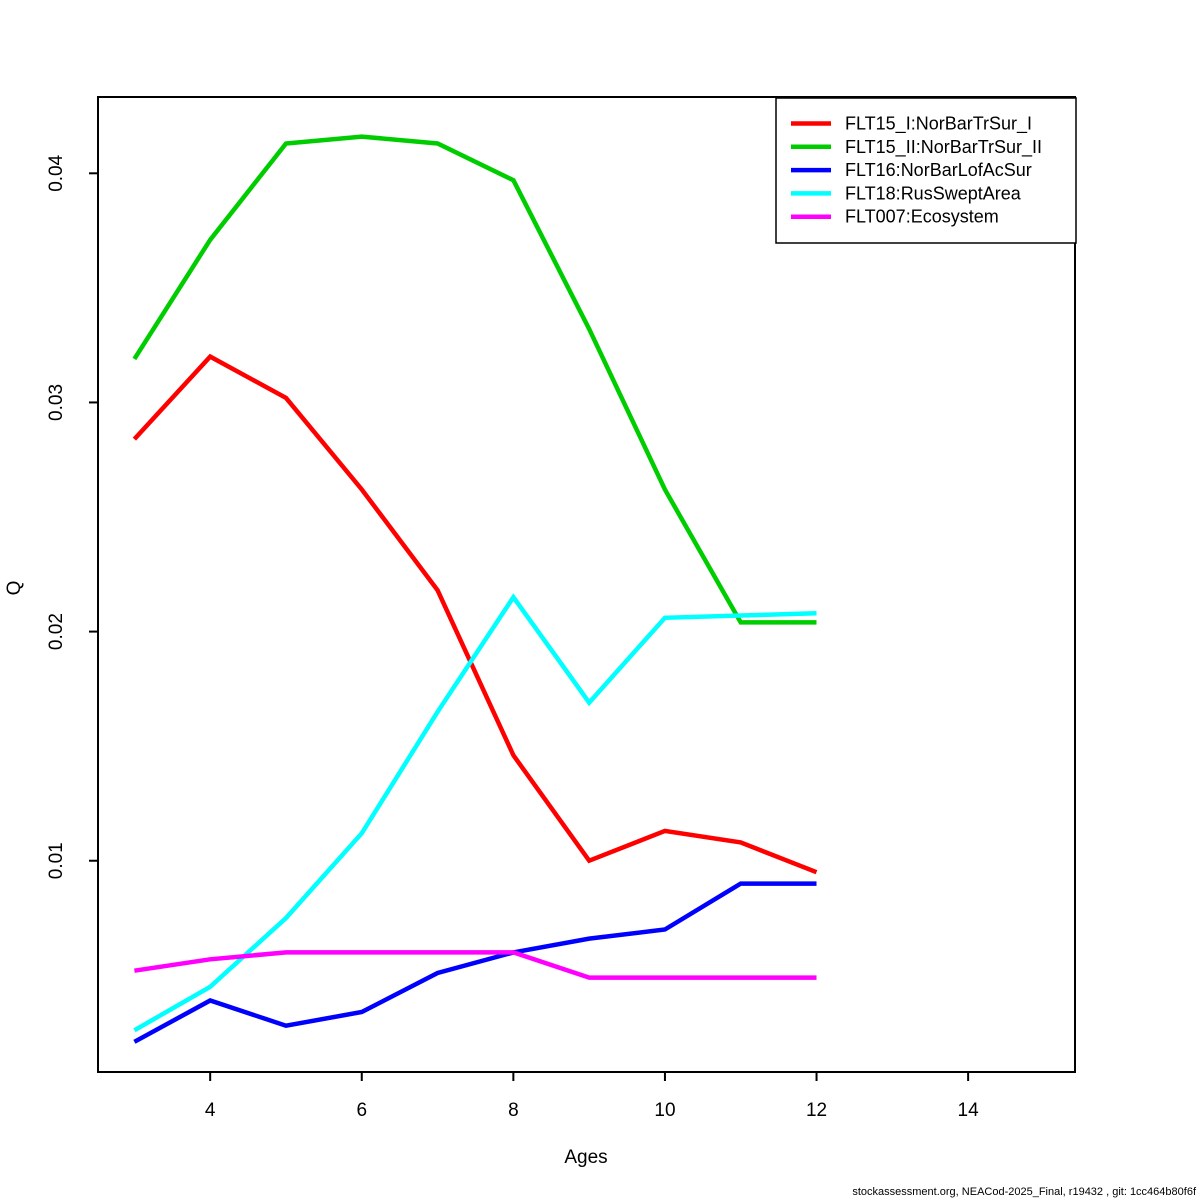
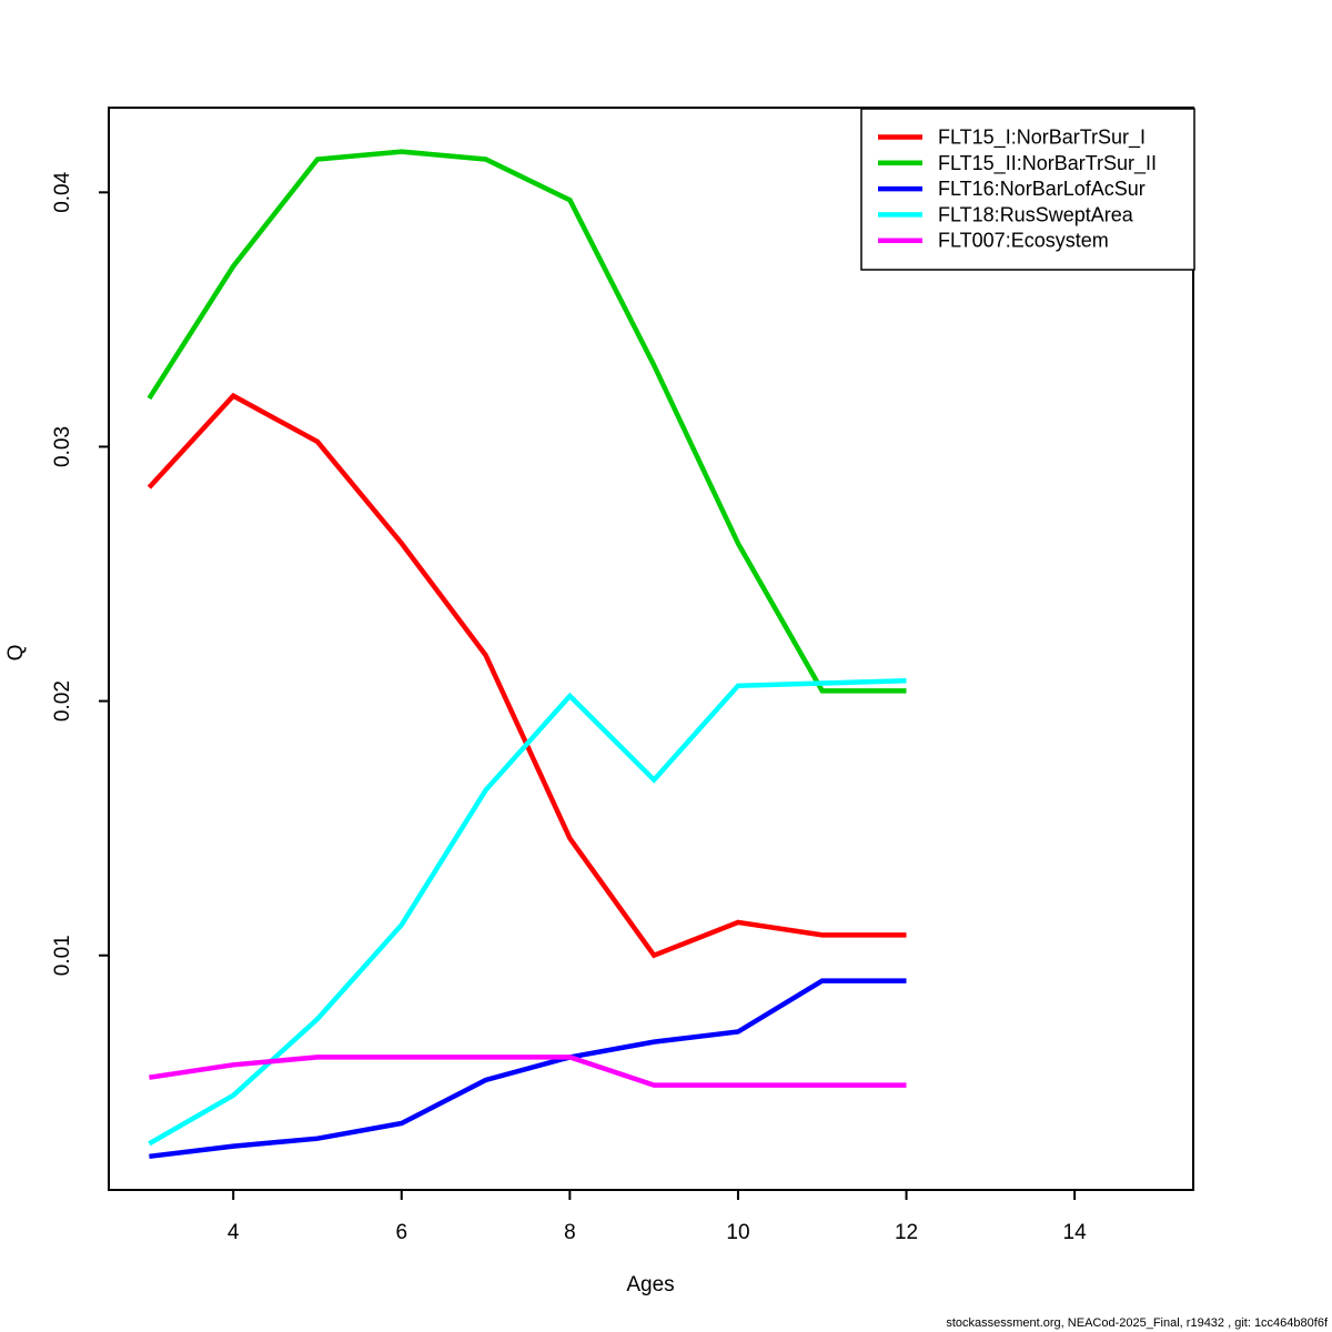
FLT16:NorBarLofAcSur/4: 0.0039 -> 0.0025
FLT18:RusSweptArea/8: 0.0215 -> 0.0202
FLT15_I:NorBarTrSur_I/12: 0.0095 -> 0.0108
